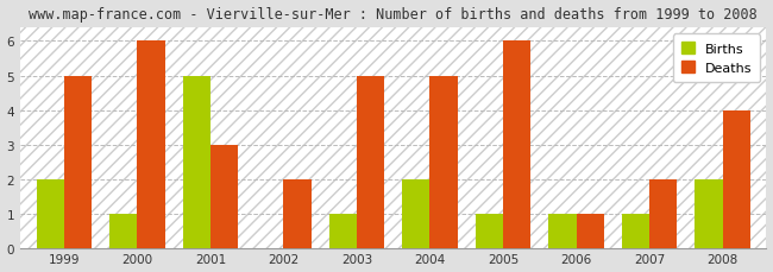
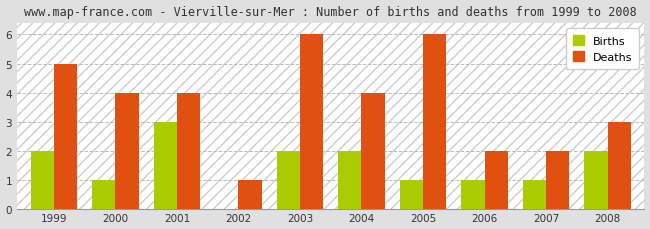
Deaths/2000: 6 -> 4
Births/2001: 5 -> 3
Deaths/2001: 3 -> 4
Deaths/2002: 2 -> 1
Births/2003: 1 -> 2
Deaths/2003: 5 -> 6
Deaths/2004: 5 -> 4
Deaths/2006: 1 -> 2
Deaths/2008: 4 -> 3
